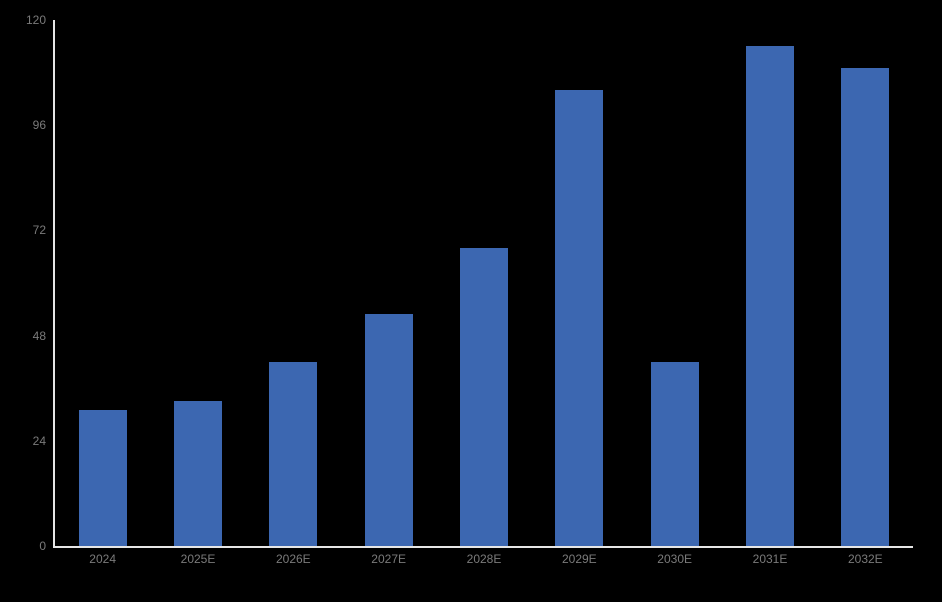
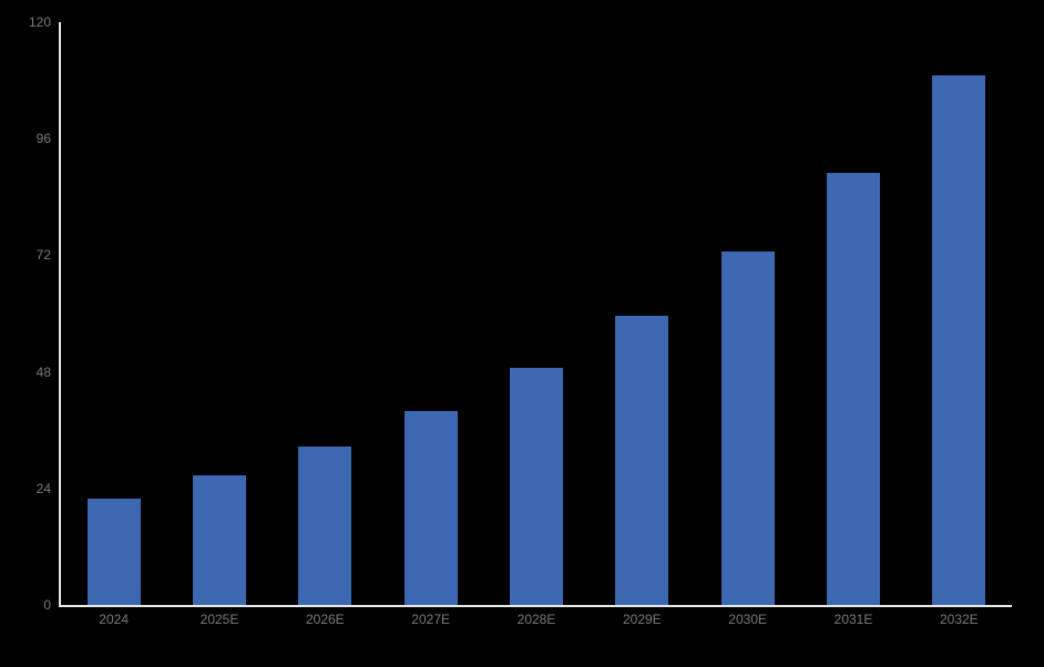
2024: 31 -> 22
2025E: 33 -> 27
2026E: 42 -> 33
2027E: 53 -> 40
2028E: 68 -> 49
2029E: 104 -> 60
2030E: 42 -> 73
2031E: 114 -> 89
